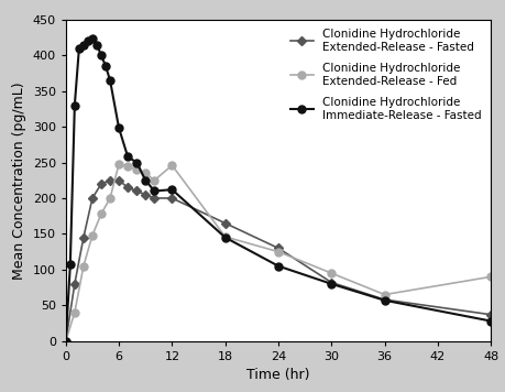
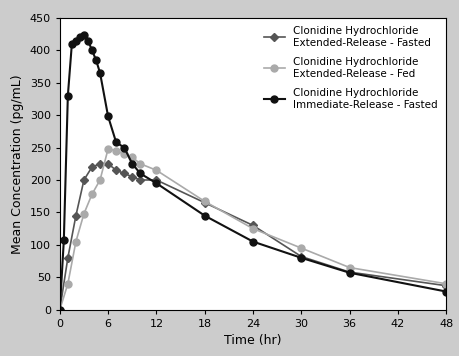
Clonidine Hydrochloride Extended-Release - Fed/12: 246 -> 215
Clonidine Hydrochloride Immediate-Release - Fasted/12: 212 -> 195
Clonidine Hydrochloride Extended-Release - Fed/18: 146 -> 167
Clonidine Hydrochloride Extended-Release - Fed/48: 90 -> 40
